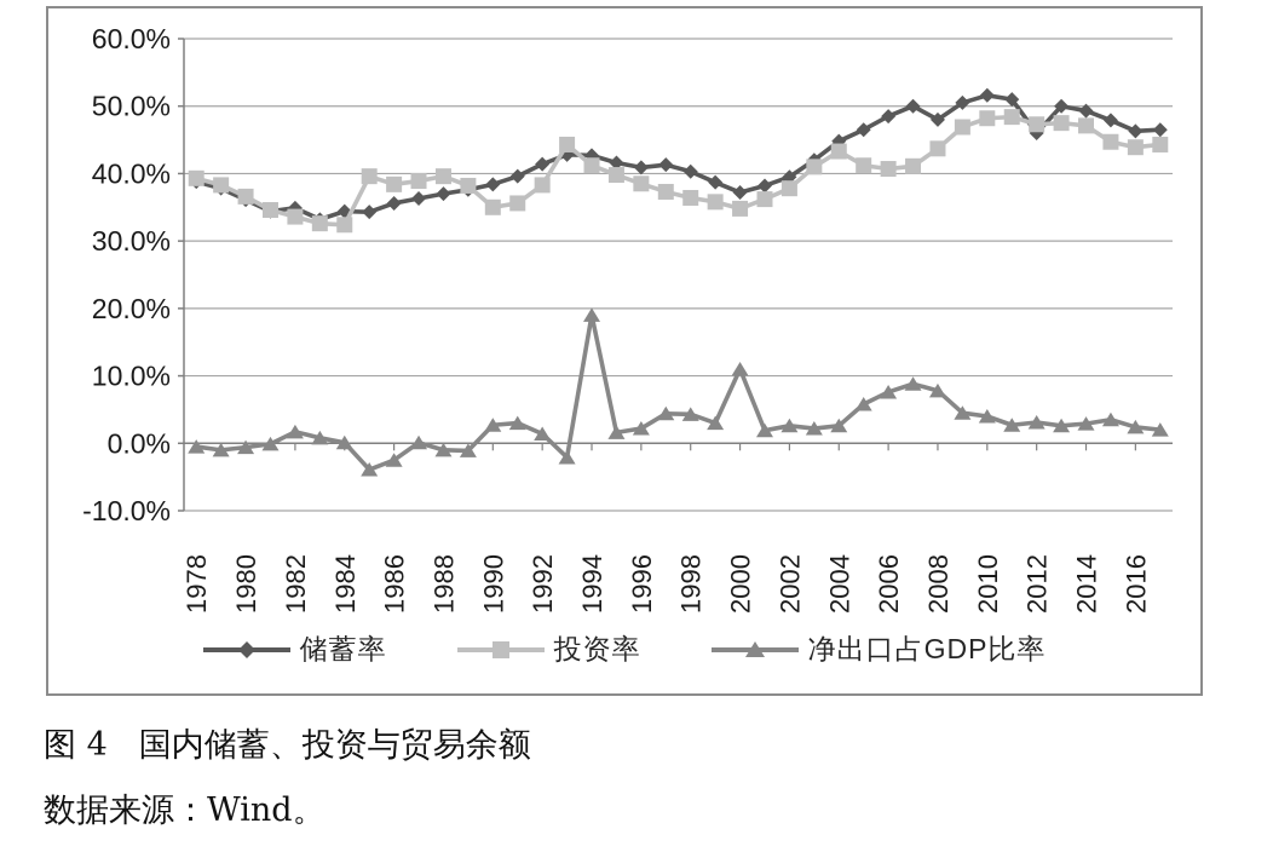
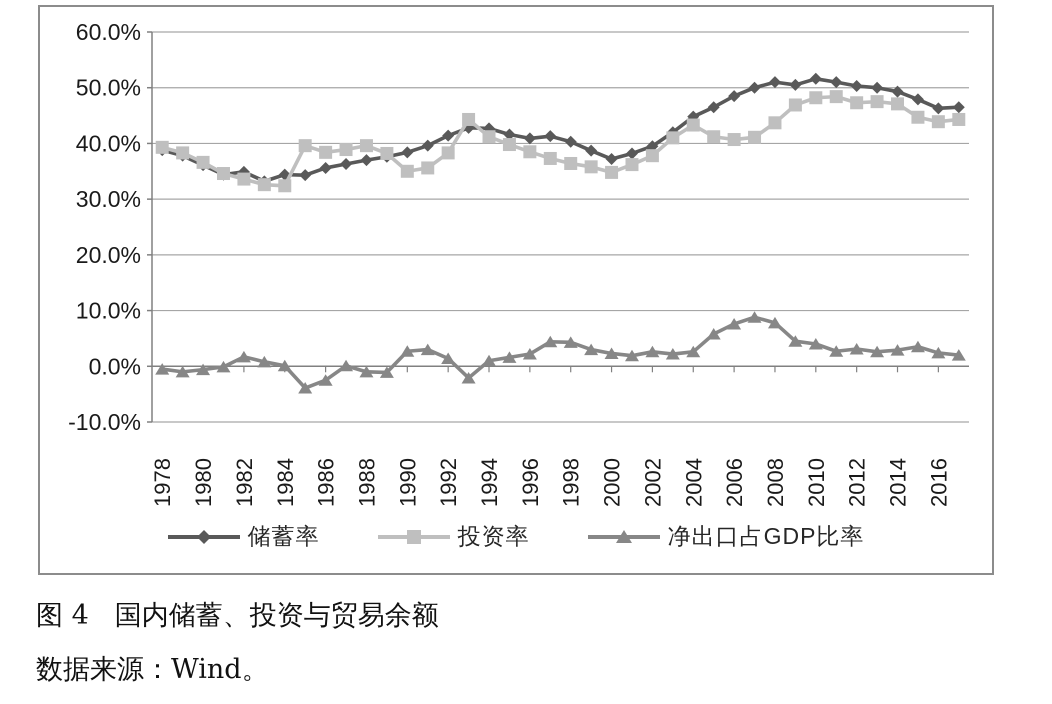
净出口占GDP比率/1994: 19% -> 1%
净出口占GDP比率/2000: 11% -> 2%
储蓄率/2008: 48% -> 51%
储蓄率/2012: 46% -> 50%
